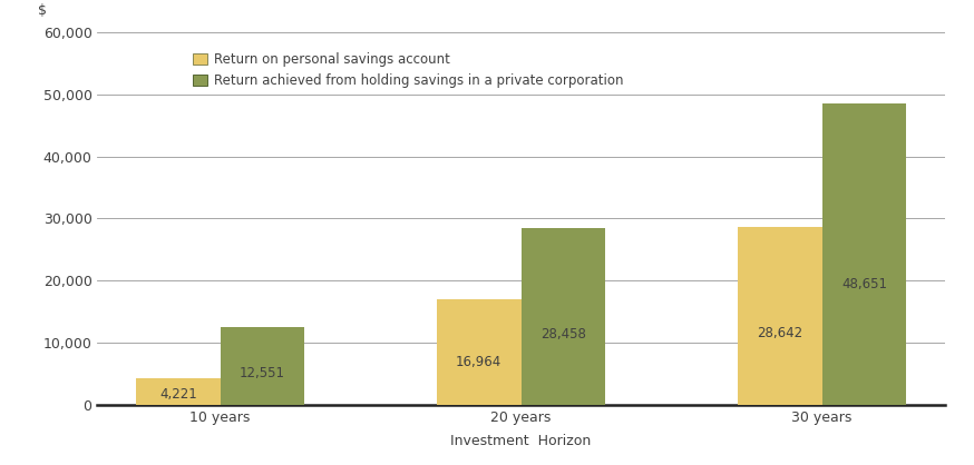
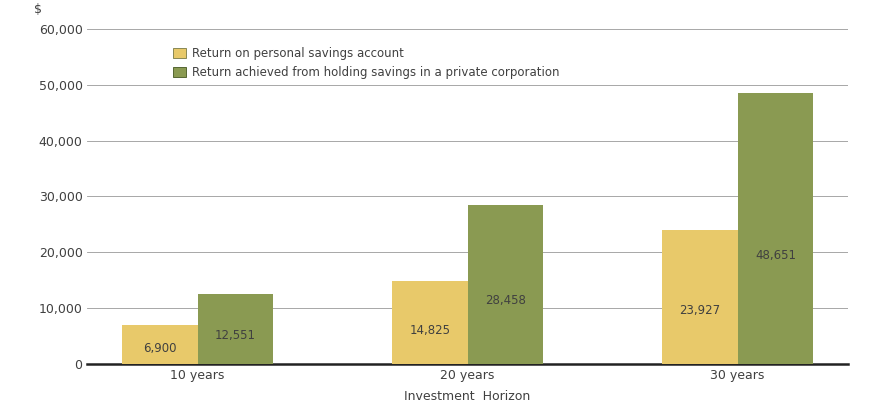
Return on personal savings account/10 years: 4,221 -> 6,900
Return on personal savings account/20 years: 16,964 -> 14,825
Return on personal savings account/30 years: 28,642 -> 23,927
